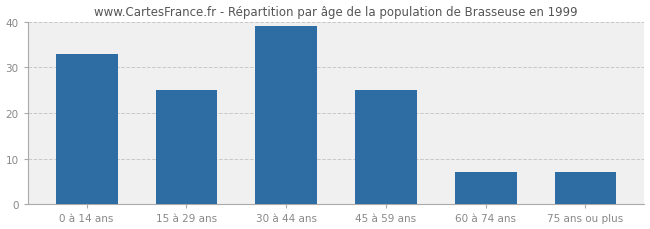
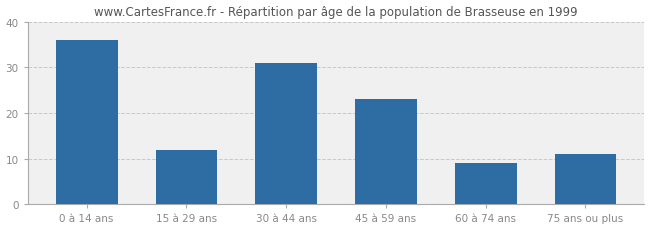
0 à 14 ans: 33 -> 36
15 à 29 ans: 25 -> 12
30 à 44 ans: 39 -> 31
45 à 59 ans: 25 -> 23
60 à 74 ans: 7 -> 9
75 ans ou plus: 7 -> 11
